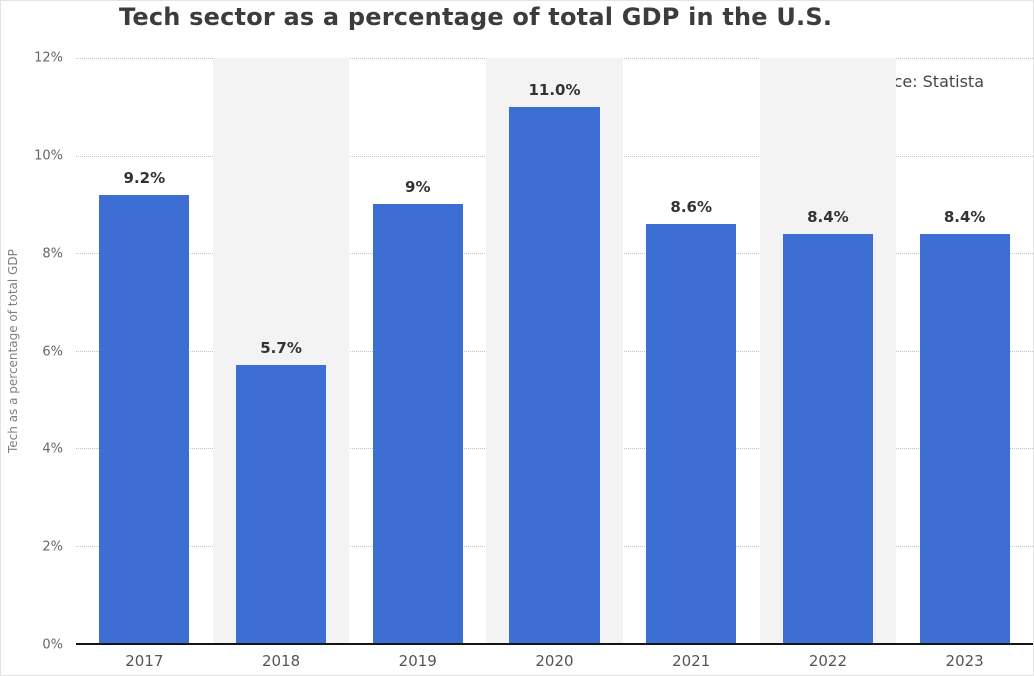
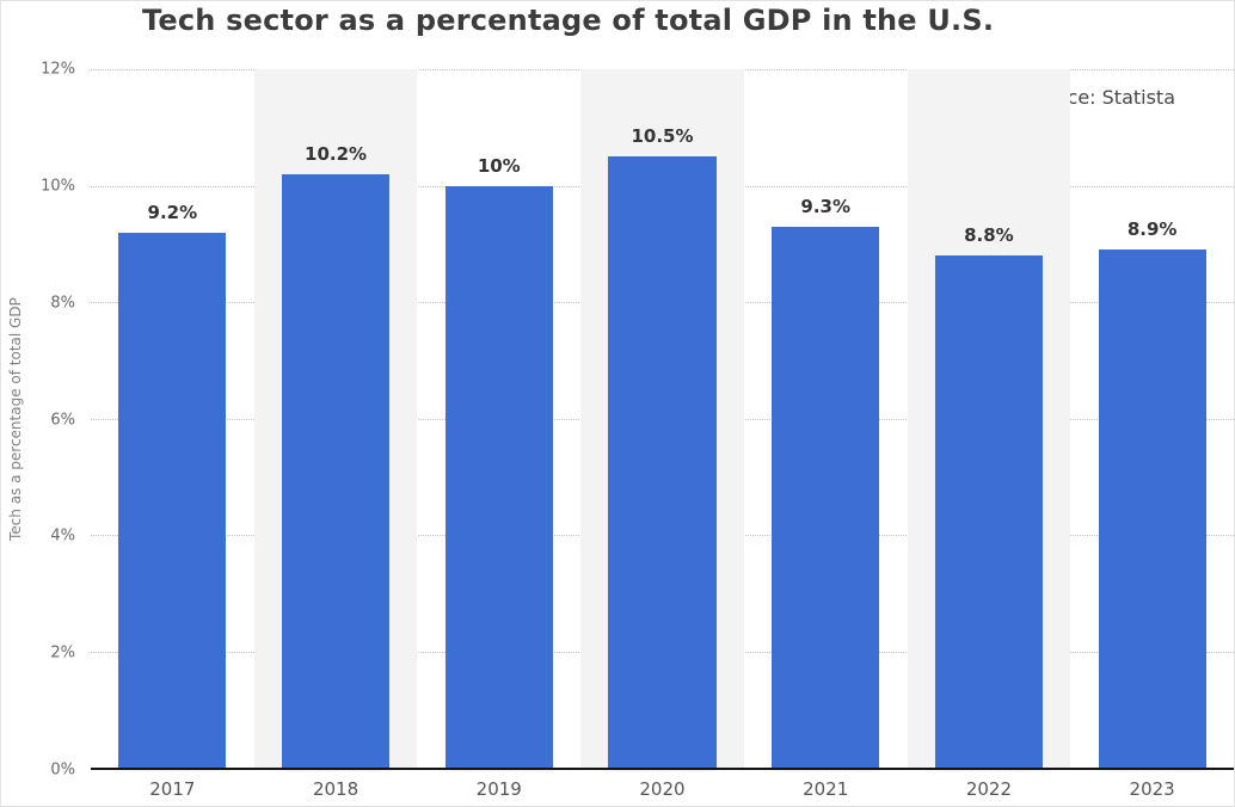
2018: 5.7% -> 10.2%
2019: 9% -> 10%
2020: 11.0% -> 10.5%
2021: 8.6% -> 9.3%
2022: 8.4% -> 8.8%
2023: 8.4% -> 8.9%
